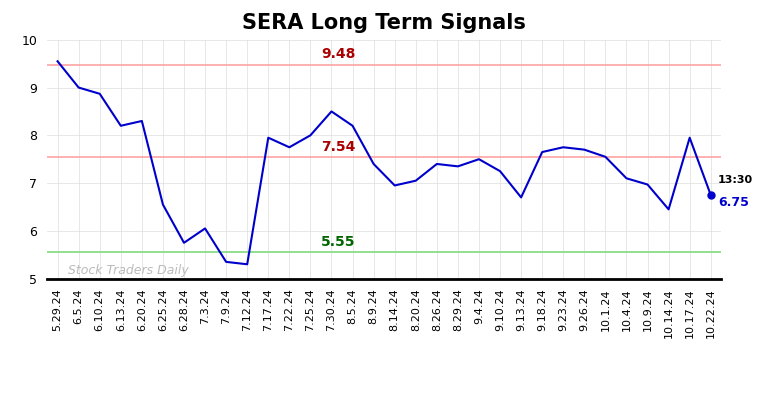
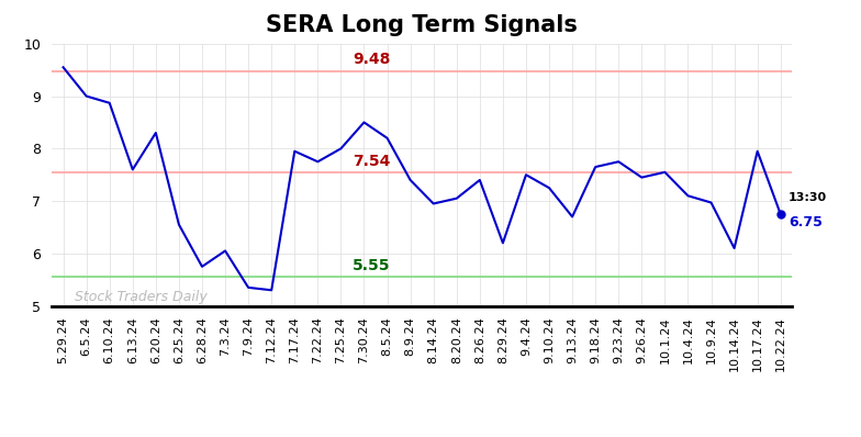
6.13.24: 8.20 -> 7.60
8.29.24: 7.35 -> 6.20
9.26.24: 7.70 -> 7.45
10.14.24: 6.45 -> 6.10
